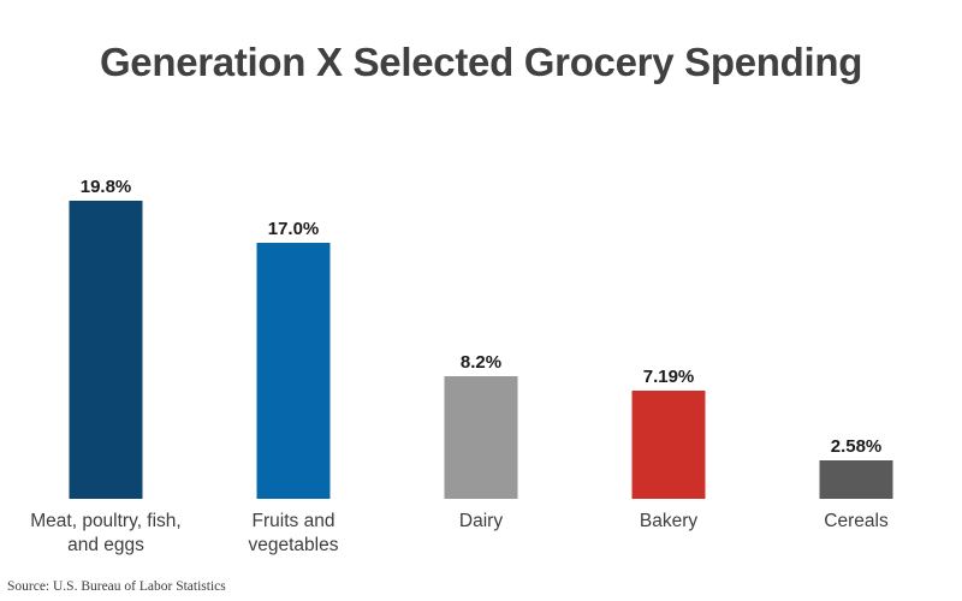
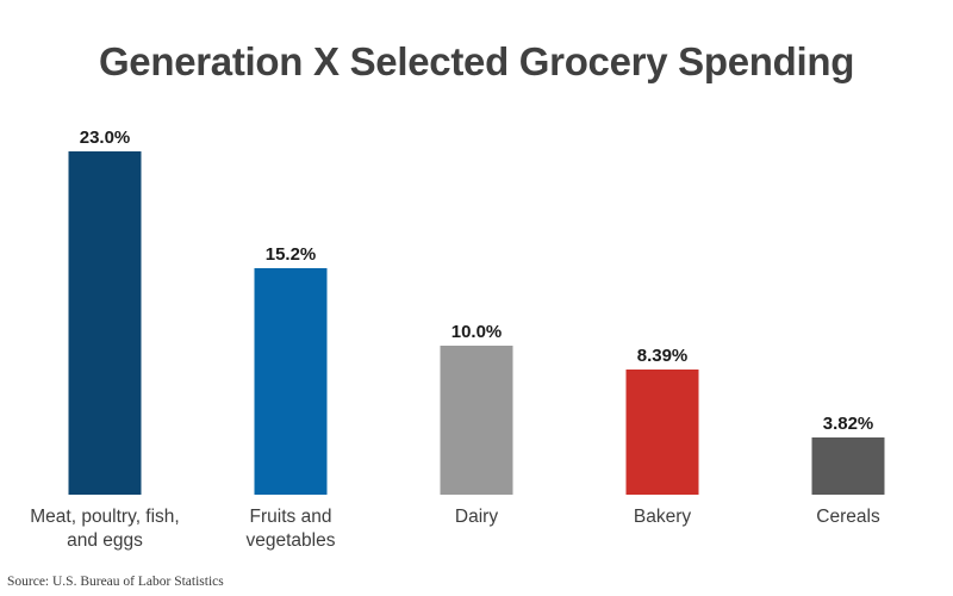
Meat, poultry, fish, and eggs: 19.8% -> 23.0%
Fruits and vegetables: 17.0% -> 15.2%
Dairy: 8.2% -> 10.0%
Bakery: 7.19% -> 8.39%
Cereals: 2.58% -> 3.82%
